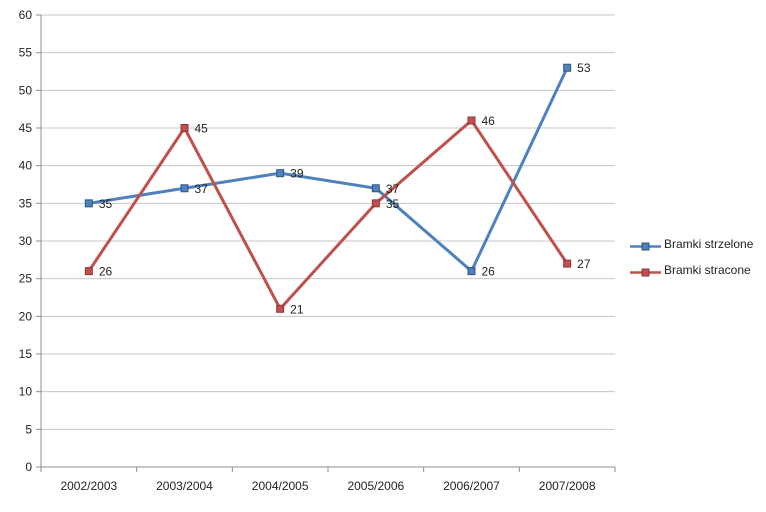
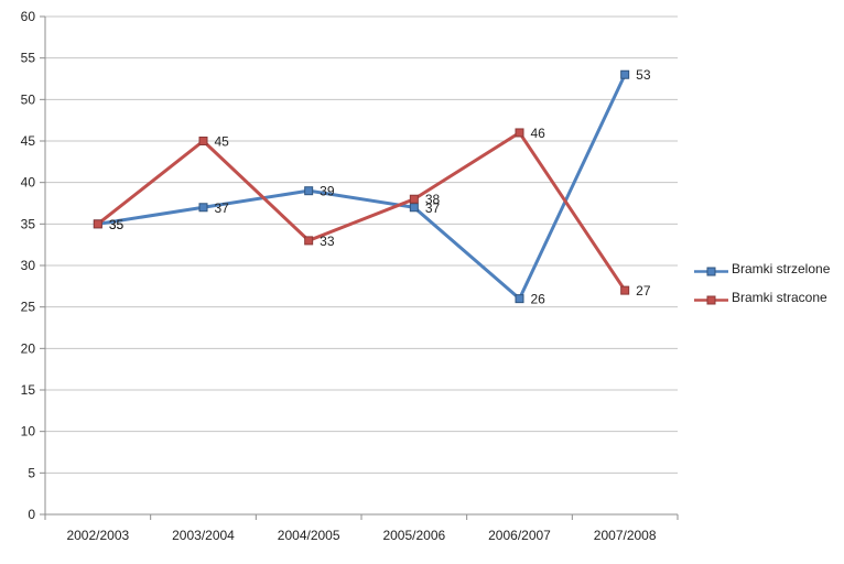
Bramki stracone/2002/2003: 26 -> 35
Bramki stracone/2004/2005: 21 -> 33
Bramki stracone/2005/2006: 35 -> 38
